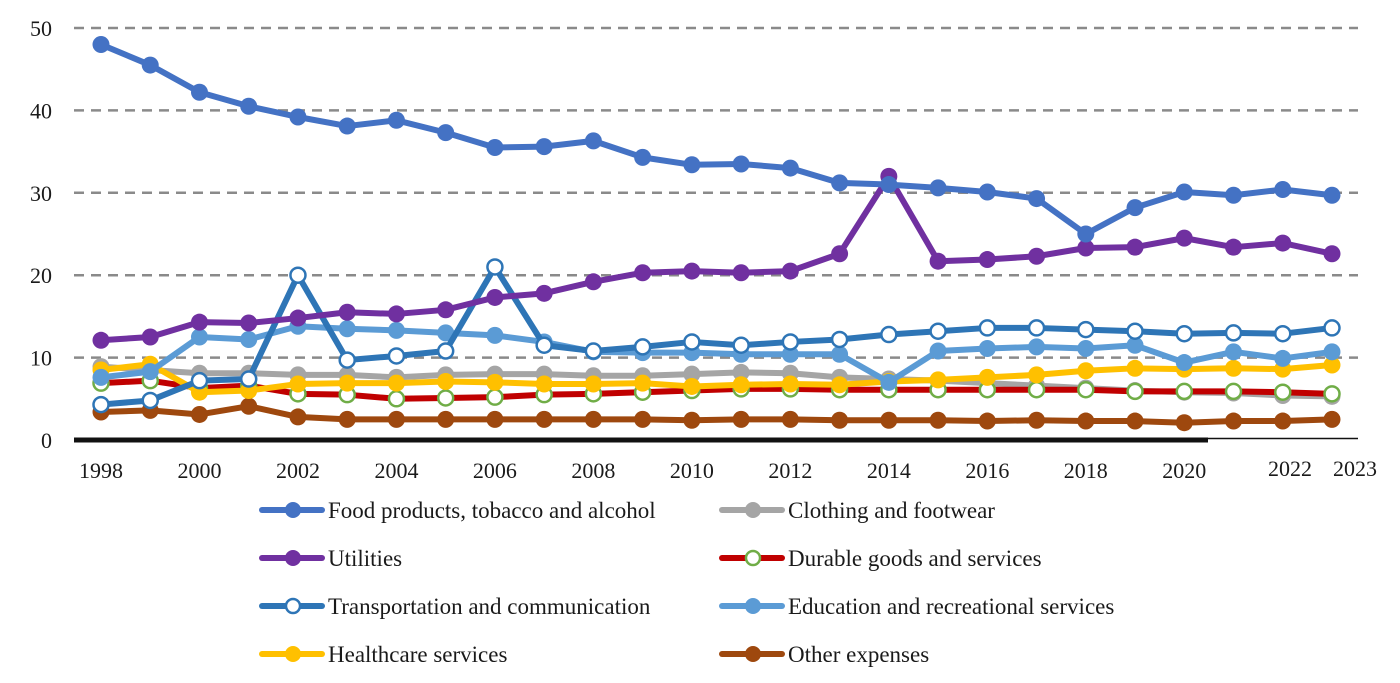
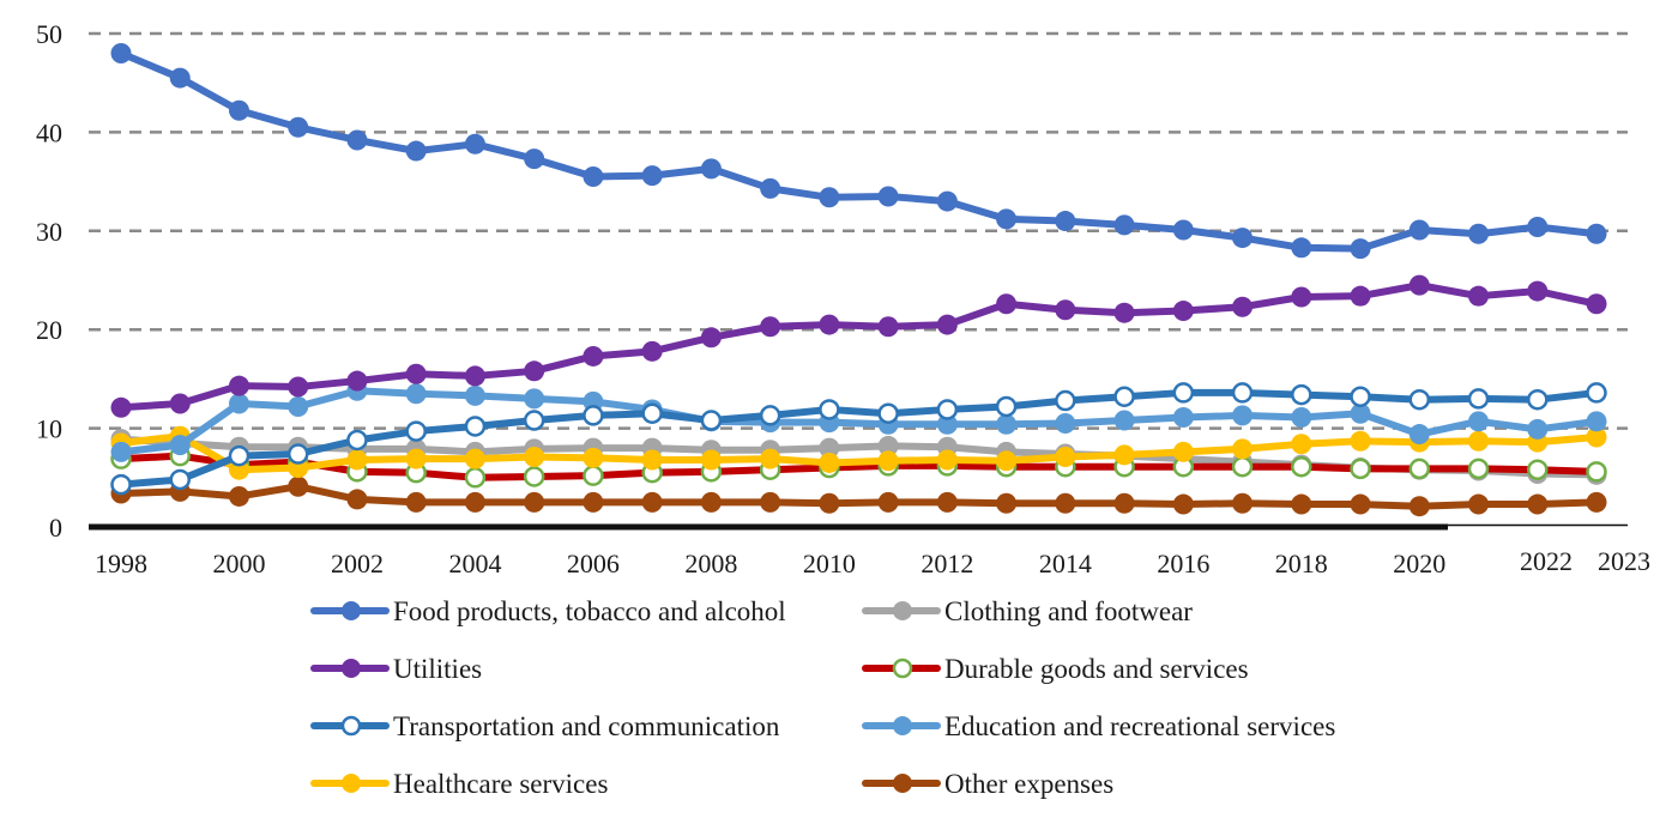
Transportation and communication/2002: 20 -> 9
Transportation and communication/2006: 21 -> 11
Utilities/2014: 32 -> 22
Education and recreational services/2014: 7 -> 10
Food products, tobacco and alcohol/2018: 25 -> 28
